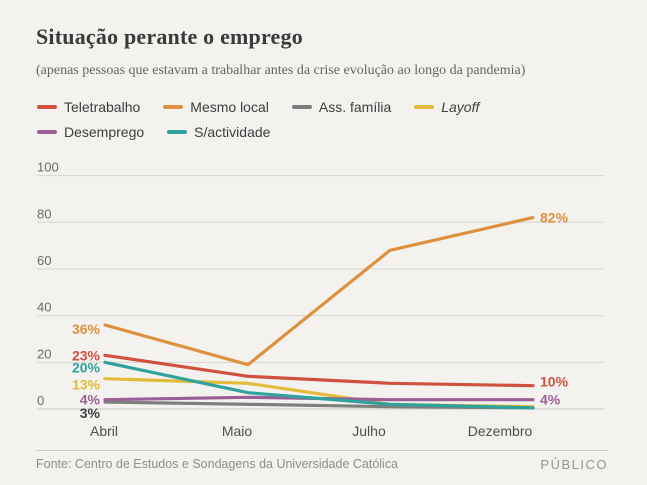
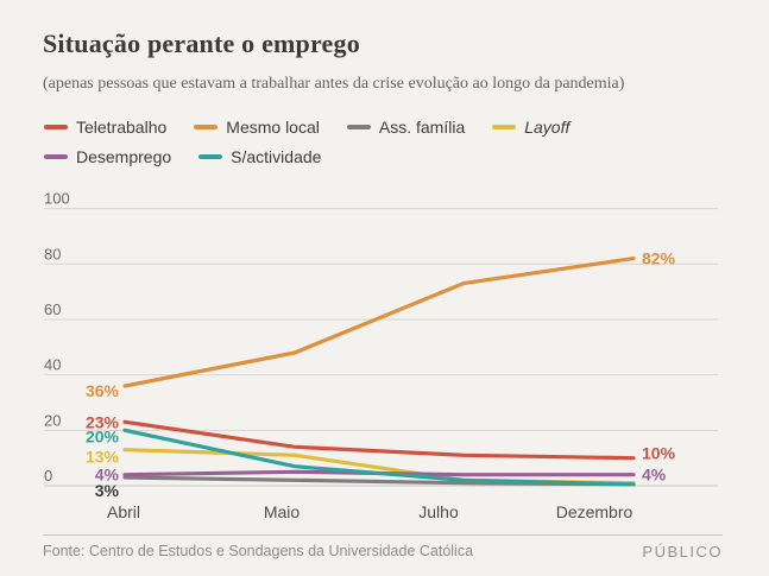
Mesmo local/Maio: 19 -> 48
Mesmo local/Julho: 68 -> 73
